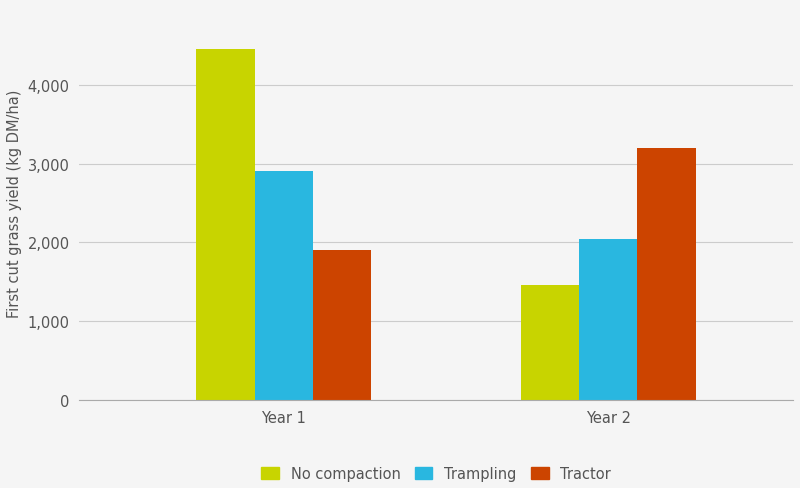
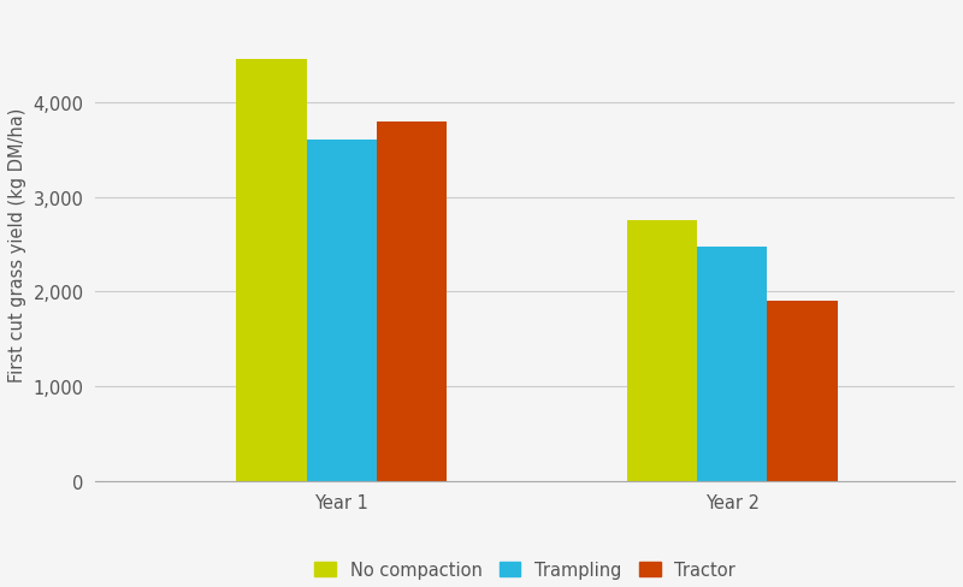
Trampling/Year 1: 2,900 -> 3,600
Tractor/Year 1: 1,900 -> 3,800
No compaction/Year 2: 1,460 -> 2,750
Trampling/Year 2: 2,040 -> 2,480
Tractor/Year 2: 3,200 -> 1,900
